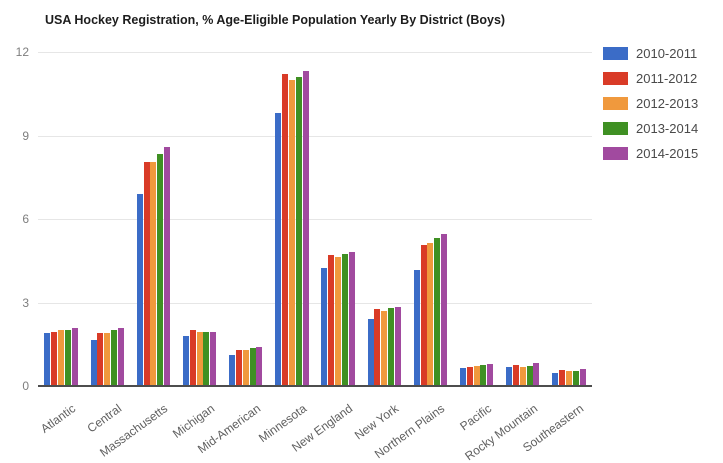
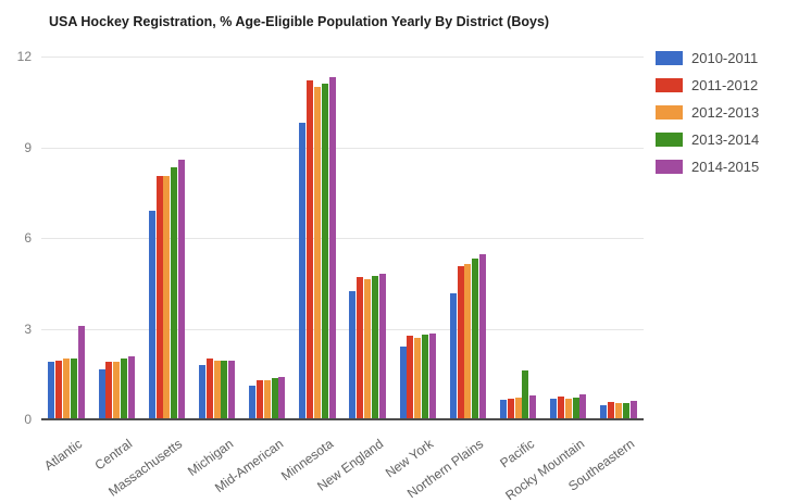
2014-2015/Atlantic: 2.1 -> 3.1
2013-2014/Pacific: 0.8 -> 1.6
